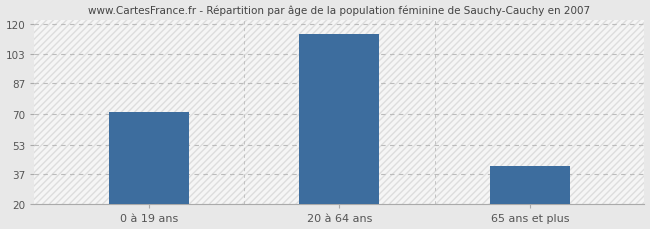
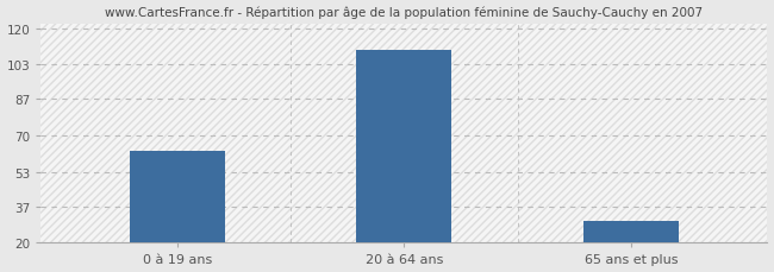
0 à 19 ans: 71 -> 63
20 à 64 ans: 114 -> 110
65 ans et plus: 41 -> 30
